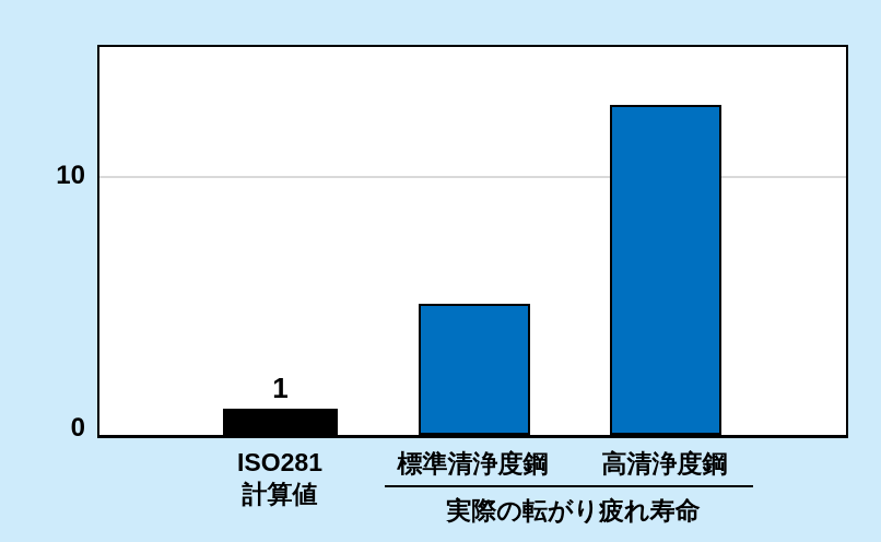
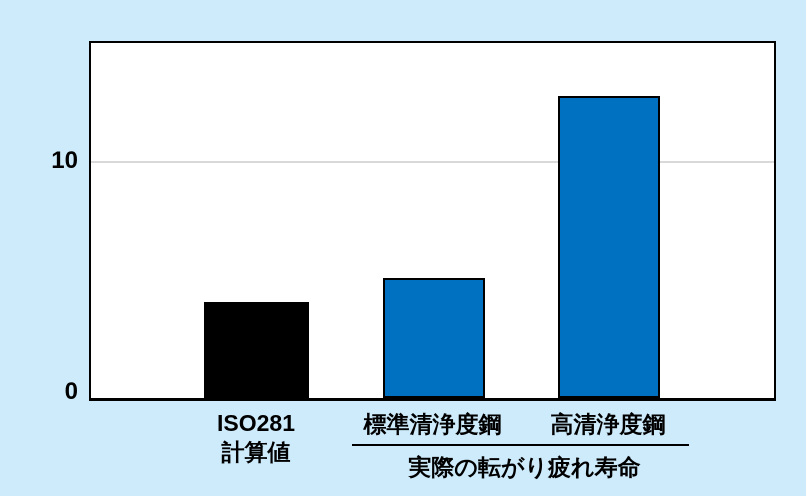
ISO281 計算値: 1 -> 4
